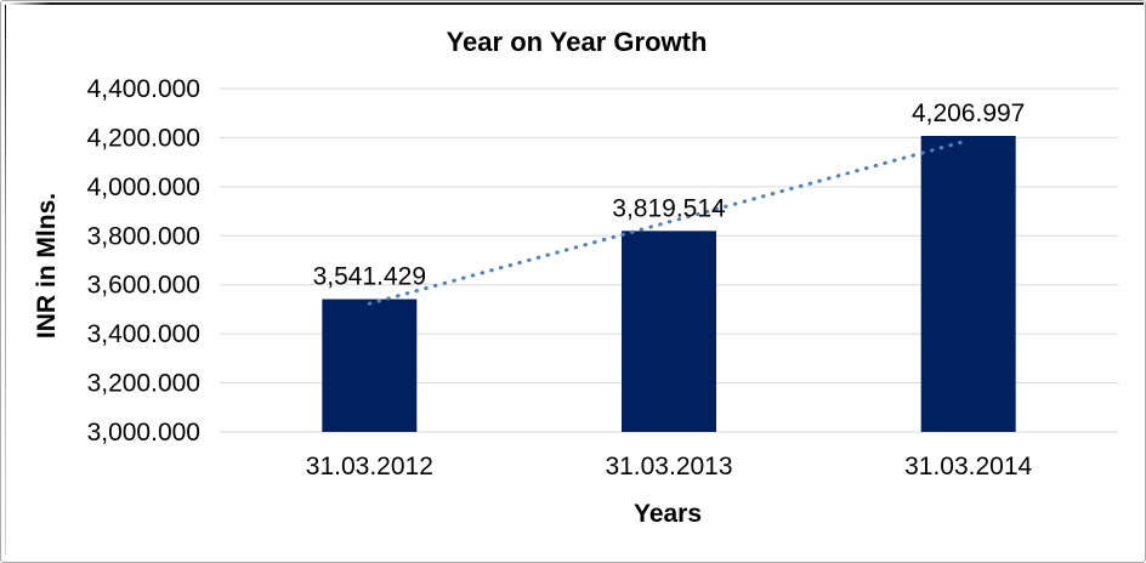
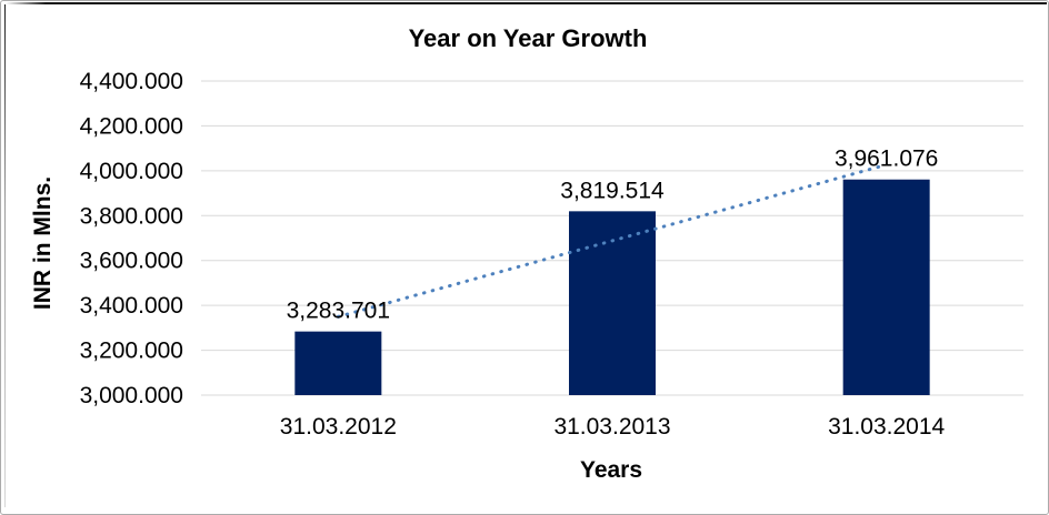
31.03.2012: 3,541.429 -> 3,283.701
31.03.2014: 4,206.997 -> 3,961.076
